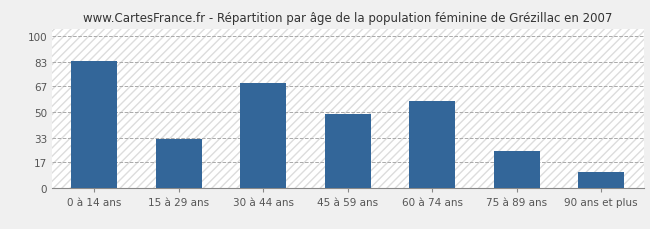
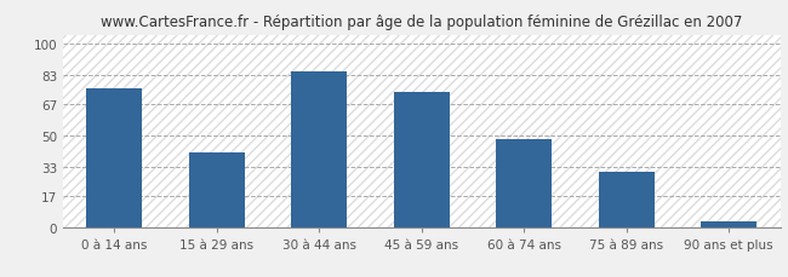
0 à 14 ans: 84 -> 76
15 à 29 ans: 32 -> 41
30 à 44 ans: 69 -> 85
45 à 59 ans: 49 -> 74
60 à 74 ans: 57 -> 48
75 à 89 ans: 24 -> 30
90 ans et plus: 10 -> 3
